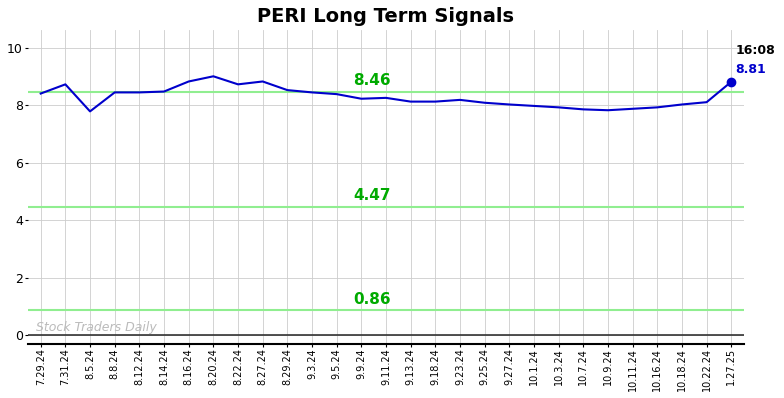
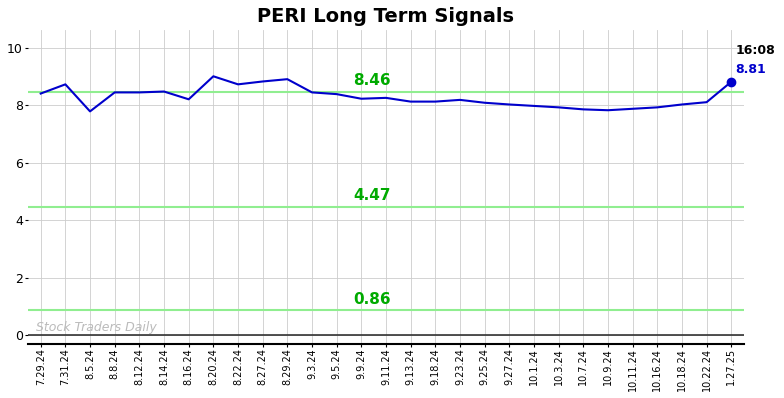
8.16.24: 8.82 -> 8.20
8.29.24: 8.52 -> 8.90
